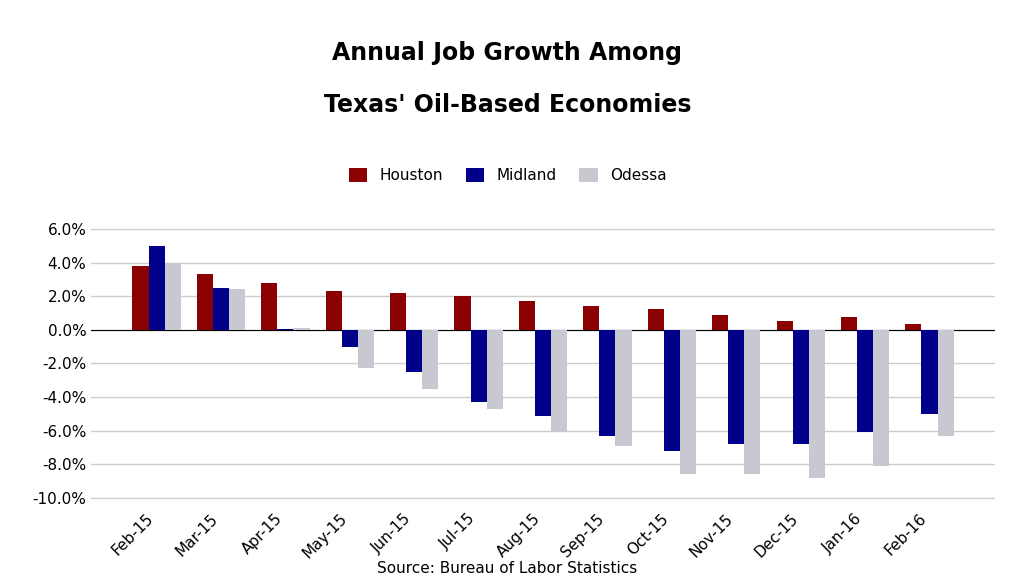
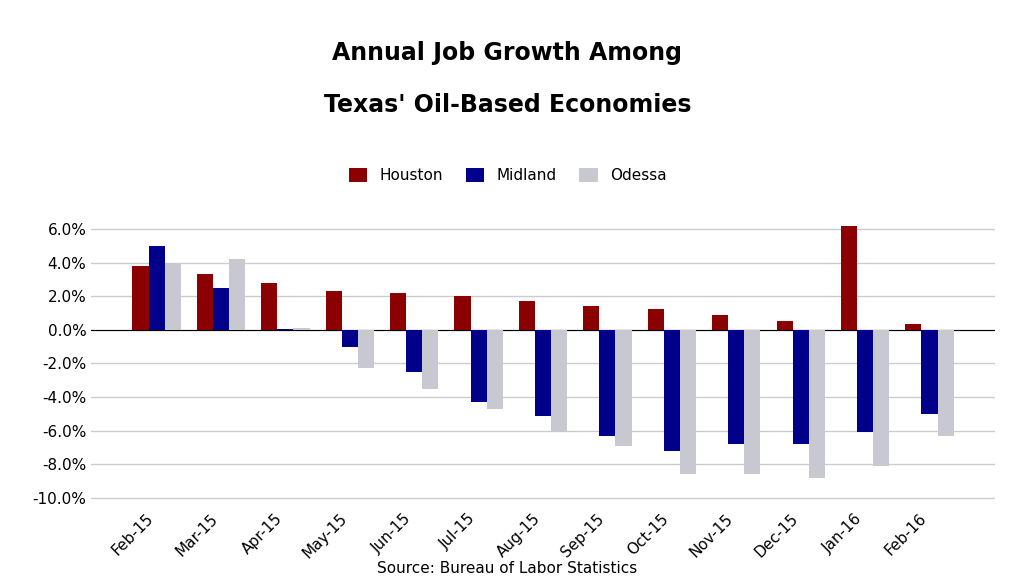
Odessa/Mar-15: 2.4% -> 4.2%
Houston/Jan-16: 0.8% -> 6.2%
